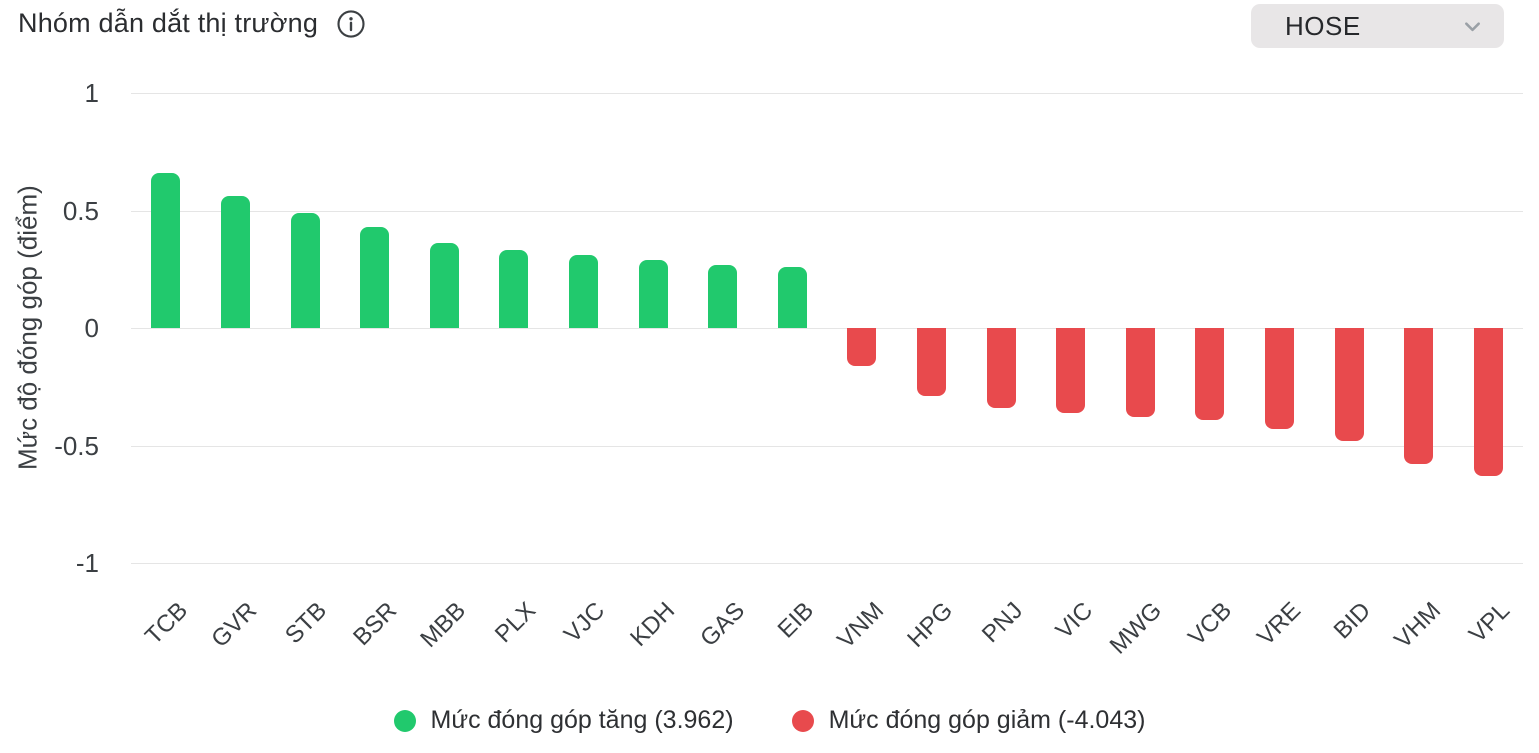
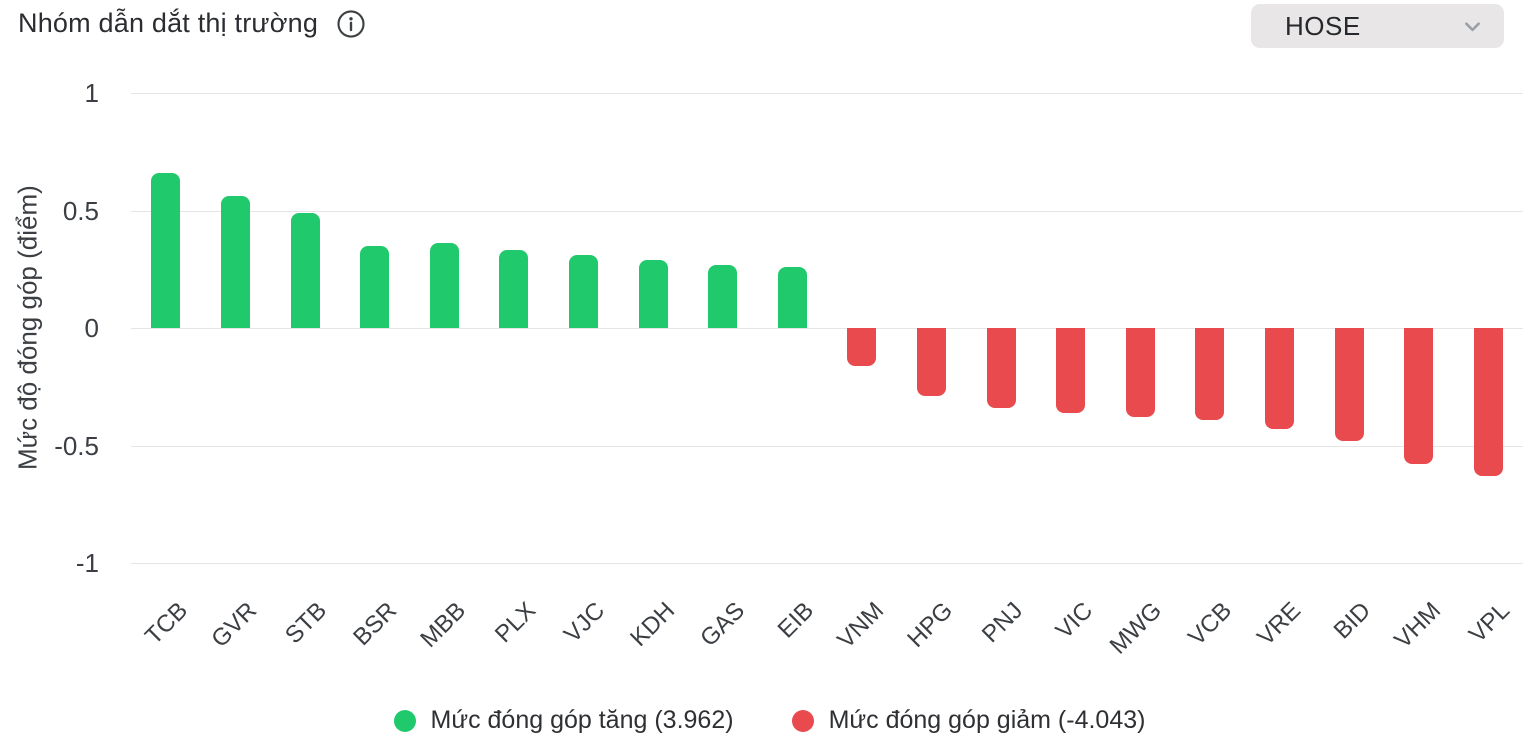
BSR: 0.43 -> 0.35
